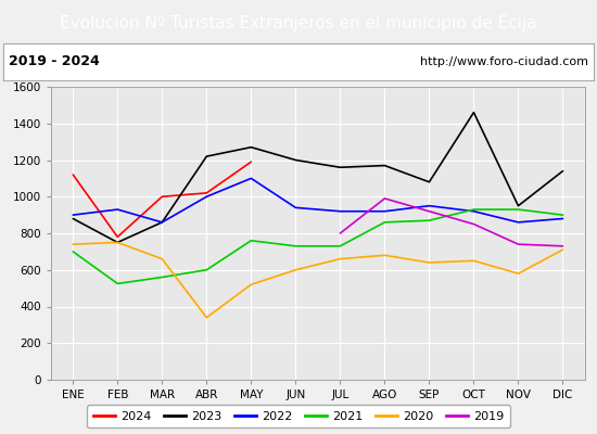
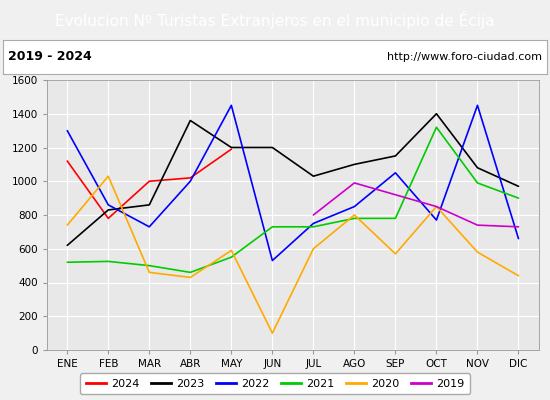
2023/ENE: 880 -> 620
2022/ENE: 900 -> 1300
2021/ENE: 700 -> 520
2023/FEB: 750 -> 830
2022/FEB: 930 -> 860
2020/FEB: 750 -> 1030
2022/MAR: 860 -> 730
2021/MAR: 560 -> 500
2020/MAR: 660 -> 460
2023/ABR: 1220 -> 1360
2021/ABR: 600 -> 460
2020/ABR: 340 -> 430
2023/MAY: 1270 -> 1200
2022/MAY: 1100 -> 1450
2021/MAY: 760 -> 550
2020/MAY: 520 -> 590
2022/JUN: 940 -> 530
2020/JUN: 600 -> 100
2023/JUL: 1160 -> 1030
2022/JUL: 920 -> 750
2020/JUL: 660 -> 600
2023/AGO: 1170 -> 1100
2022/AGO: 920 -> 850
2021/AGO: 860 -> 780
2020/AGO: 680 -> 800
2023/SEP: 1080 -> 1150
2022/SEP: 950 -> 1050
2021/SEP: 870 -> 780
2020/SEP: 640 -> 570
2023/OCT: 1460 -> 1400
2022/OCT: 920 -> 770
2021/OCT: 930 -> 1320
2020/OCT: 650 -> 850
2023/NOV: 950 -> 1080
2022/NOV: 860 -> 1450
2021/NOV: 930 -> 990
2023/DIC: 1140 -> 970
2022/DIC: 880 -> 660
2020/DIC: 710 -> 440
